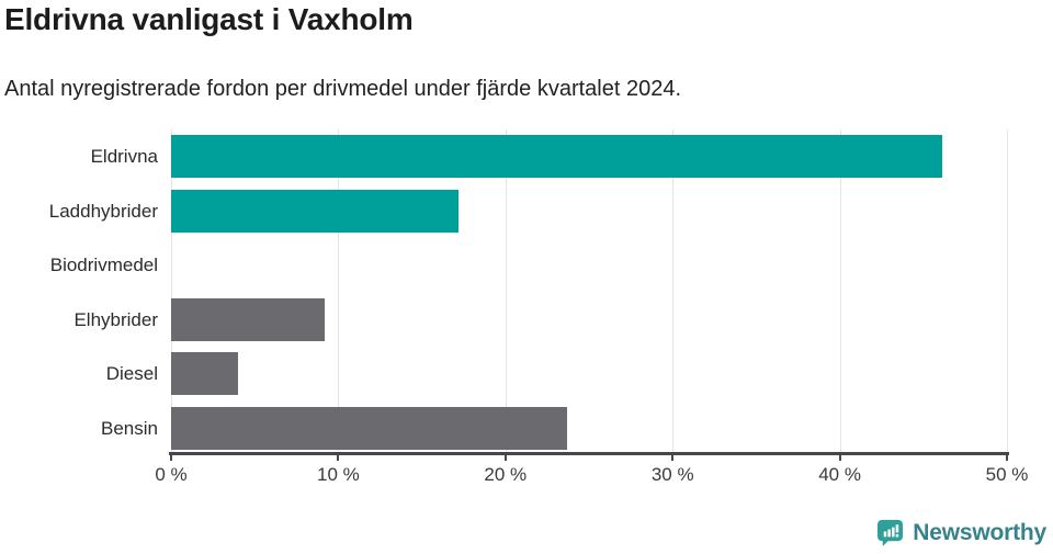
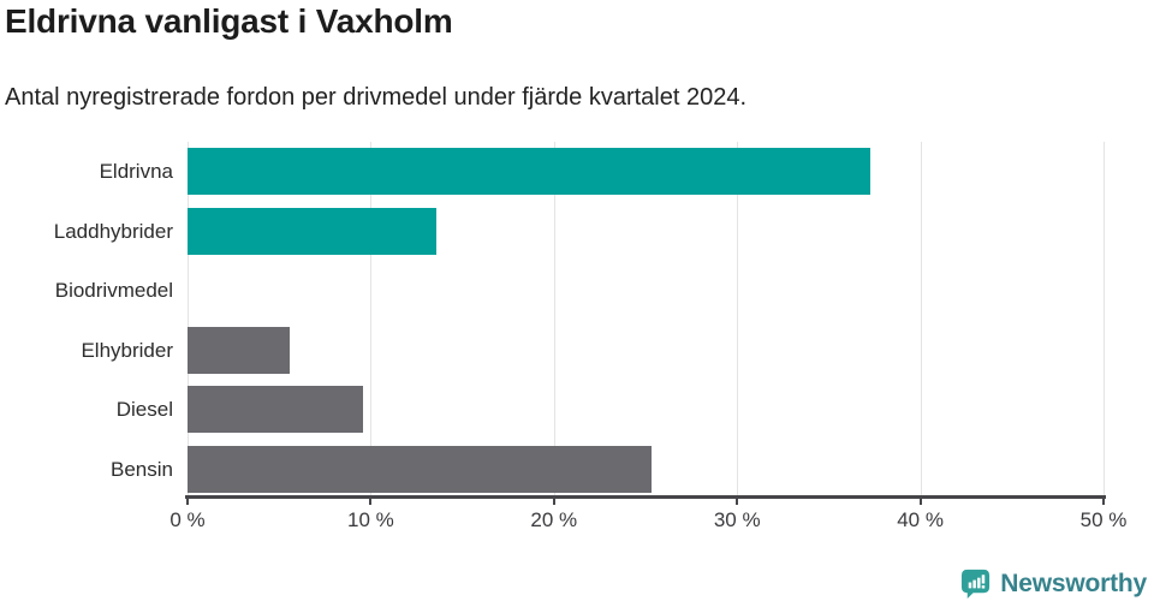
Eldrivna: 46.1% -> 37.3%
Laddhybrider: 17.2% -> 13.6%
Elhybrider: 9.2% -> 5.6%
Diesel: 4.0% -> 9.6%
Bensin: 23.7% -> 25.3%
